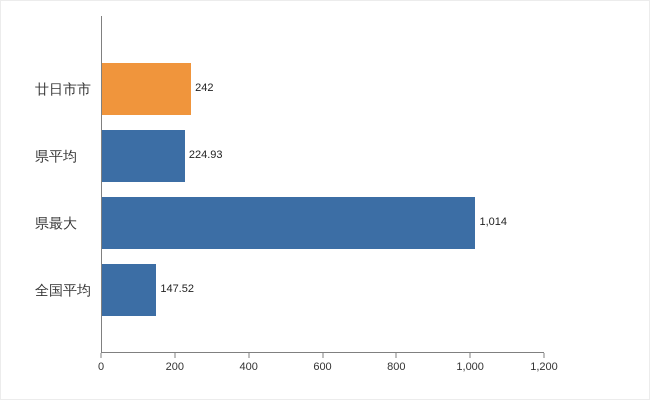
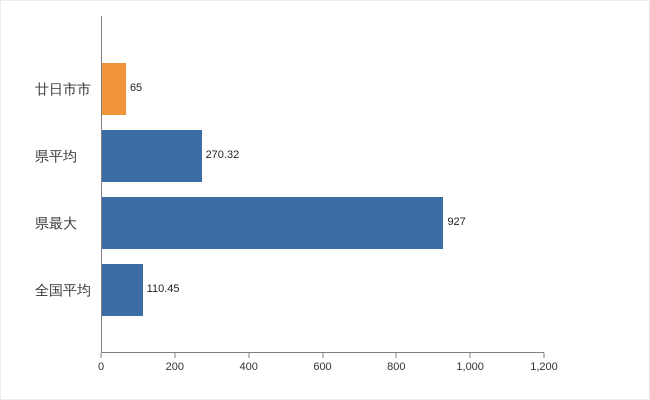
廿日市市: 242 -> 65
県平均: 224.93 -> 270.32
県最大: 1,014 -> 927
全国平均: 147.52 -> 110.45
